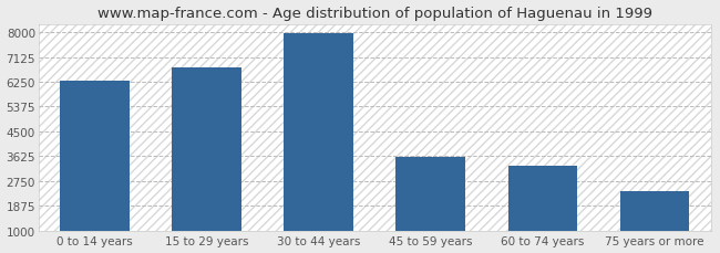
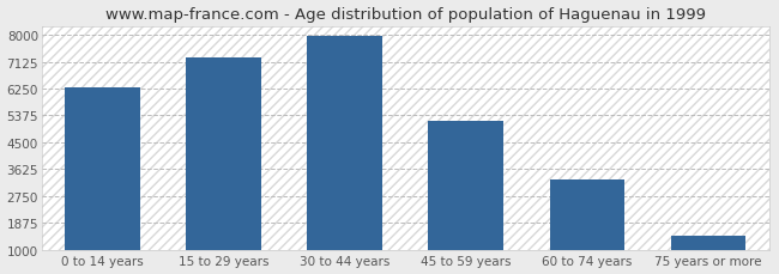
15 to 29 years: 6750 -> 7250
45 to 59 years: 3600 -> 5200
75 years or more: 2400 -> 1450
